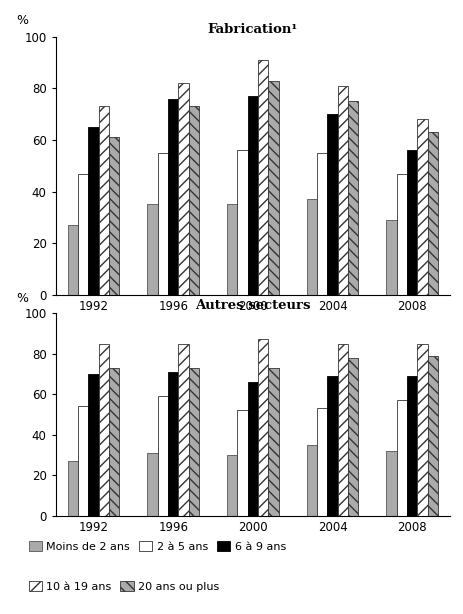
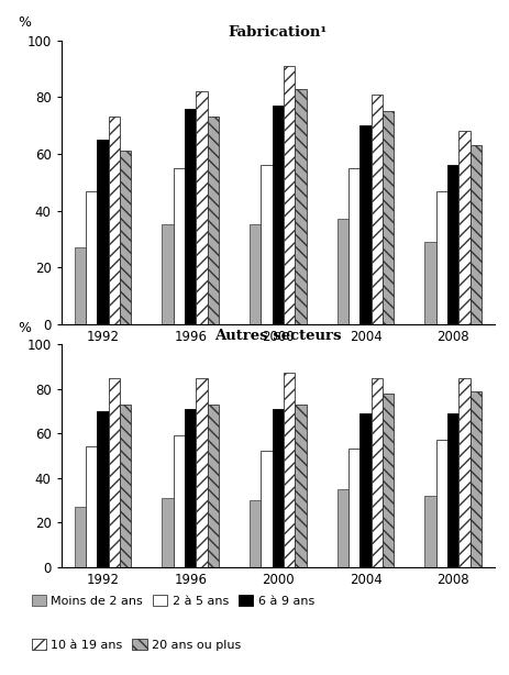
6 à 9 ans/2000: 66 -> 71
